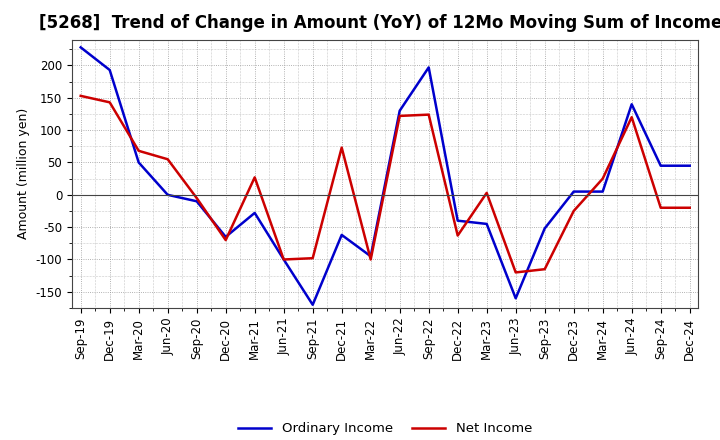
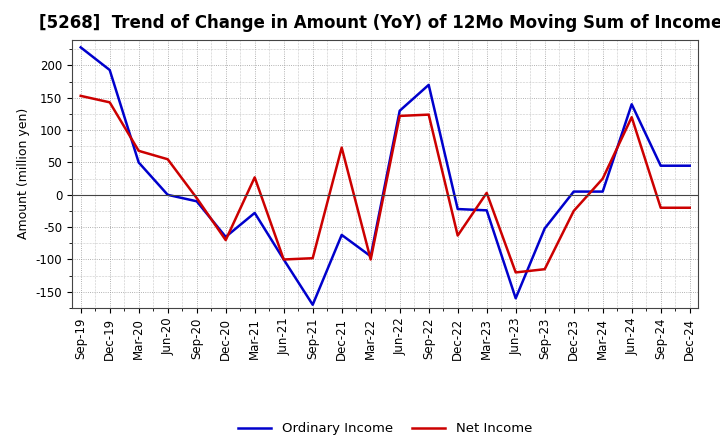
Ordinary Income/Sep-22: 197 -> 170
Ordinary Income/Dec-22: -40 -> -22
Ordinary Income/Mar-23: -45 -> -24
